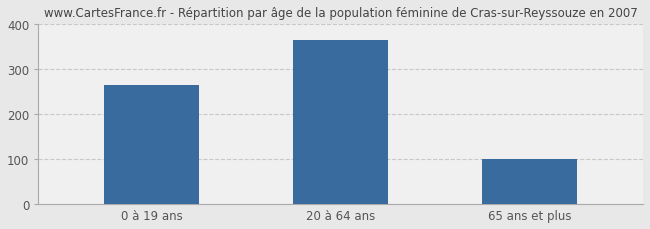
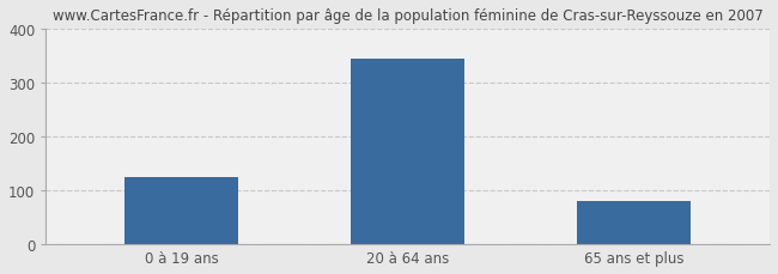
0 à 19 ans: 265 -> 124
20 à 64 ans: 365 -> 345
65 ans et plus: 100 -> 80
